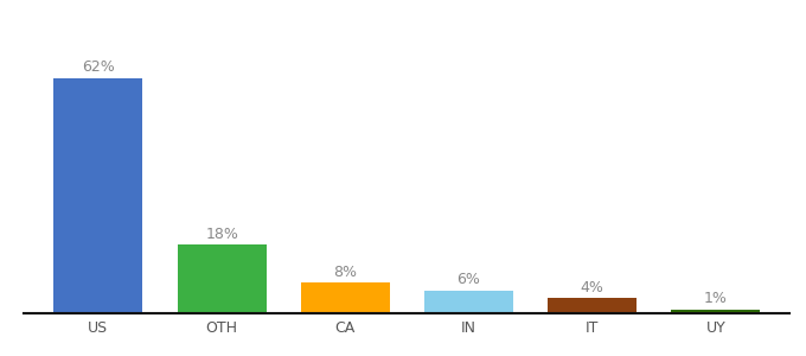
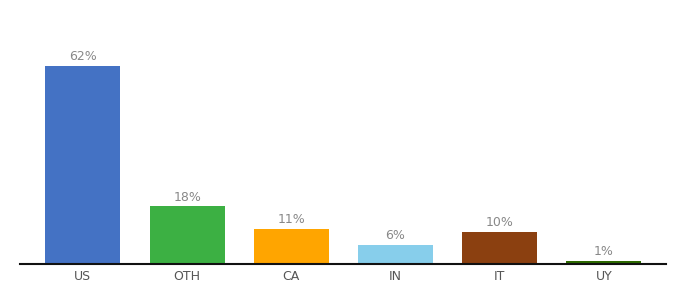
CA: 8% -> 11%
IT: 4% -> 10%
